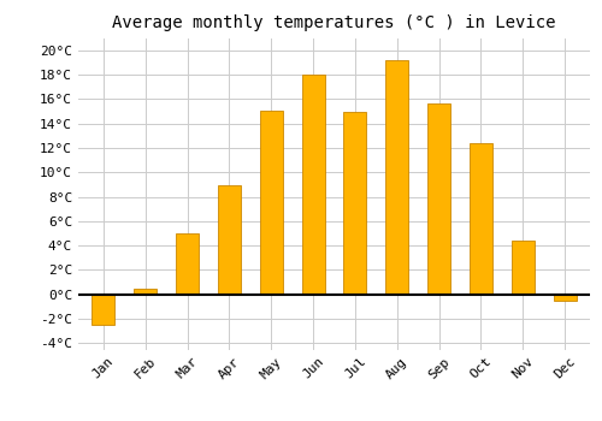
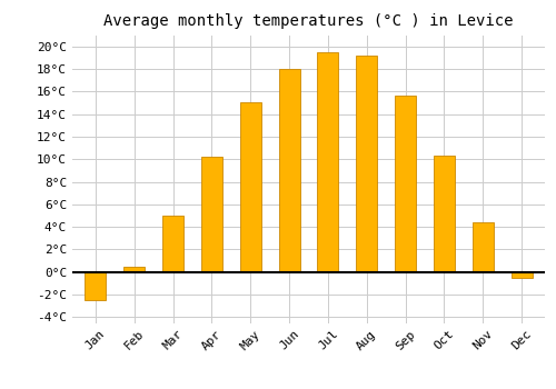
Apr: 8.9°C -> 10.2°C
Jul: 14.9°C -> 19.5°C
Oct: 12.4°C -> 10.3°C
